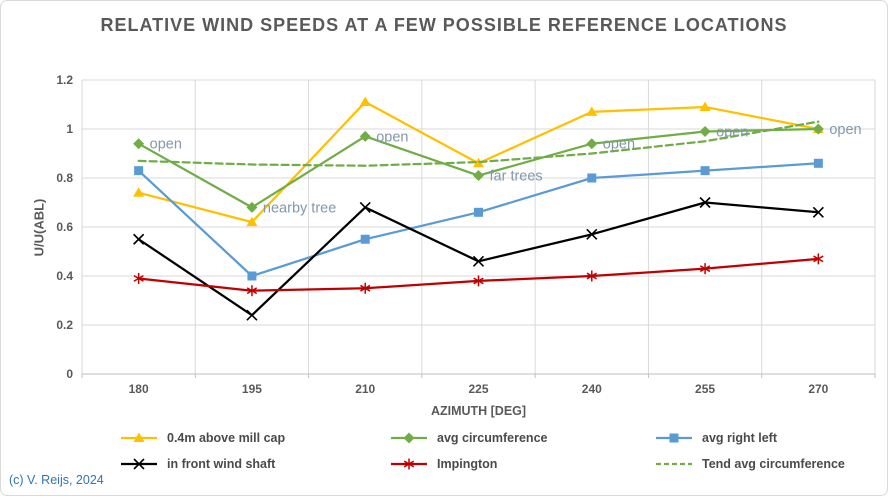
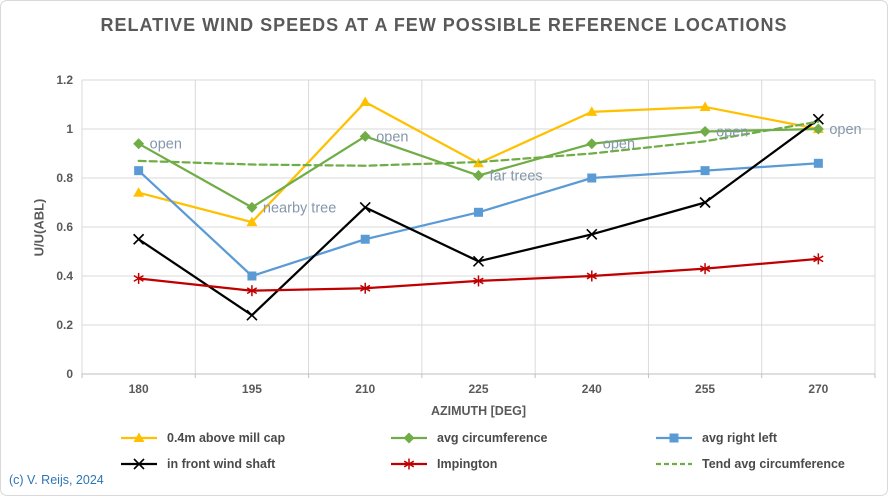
in front wind shaft/270: 0.66 -> 1.04
